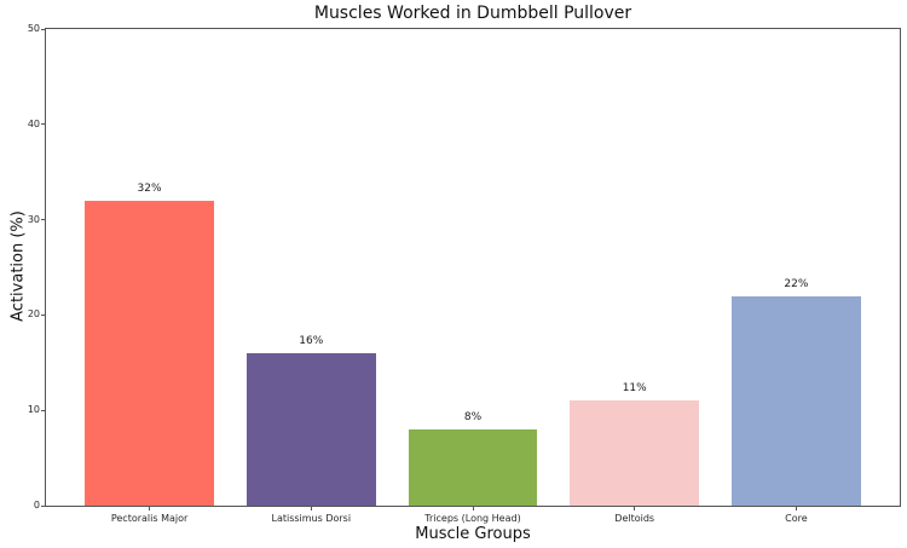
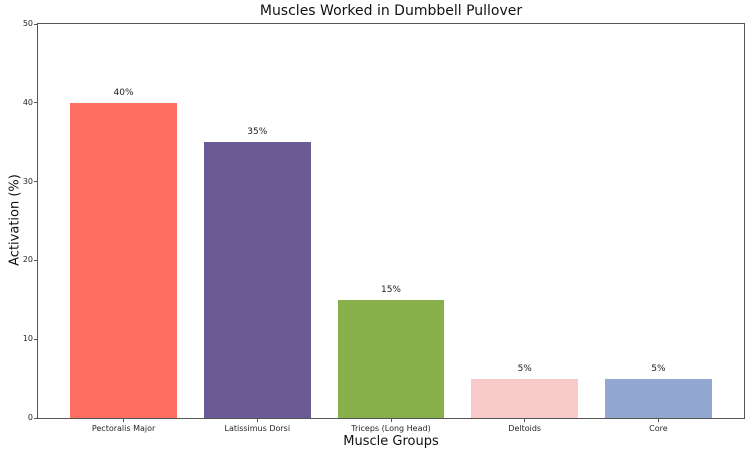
Pectoralis Major: 32% -> 40%
Latissimus Dorsi: 16% -> 35%
Triceps (Long Head): 8% -> 15%
Deltoids: 11% -> 5%
Core: 22% -> 5%
